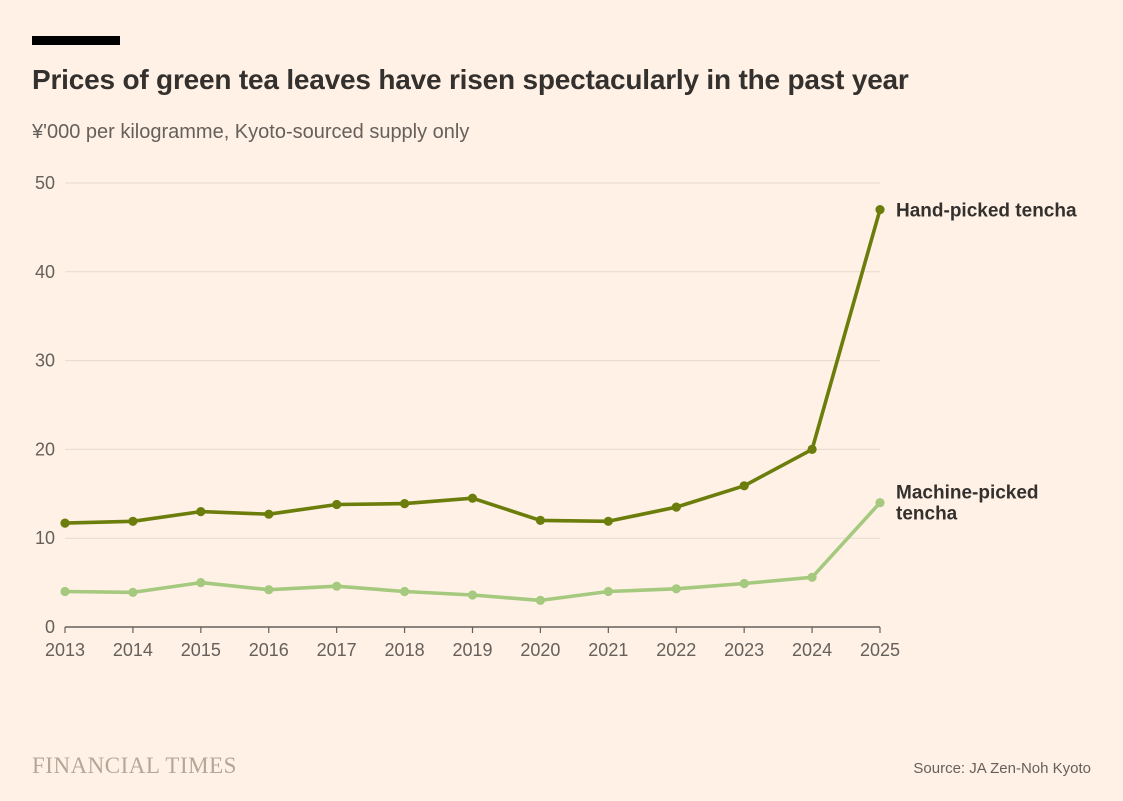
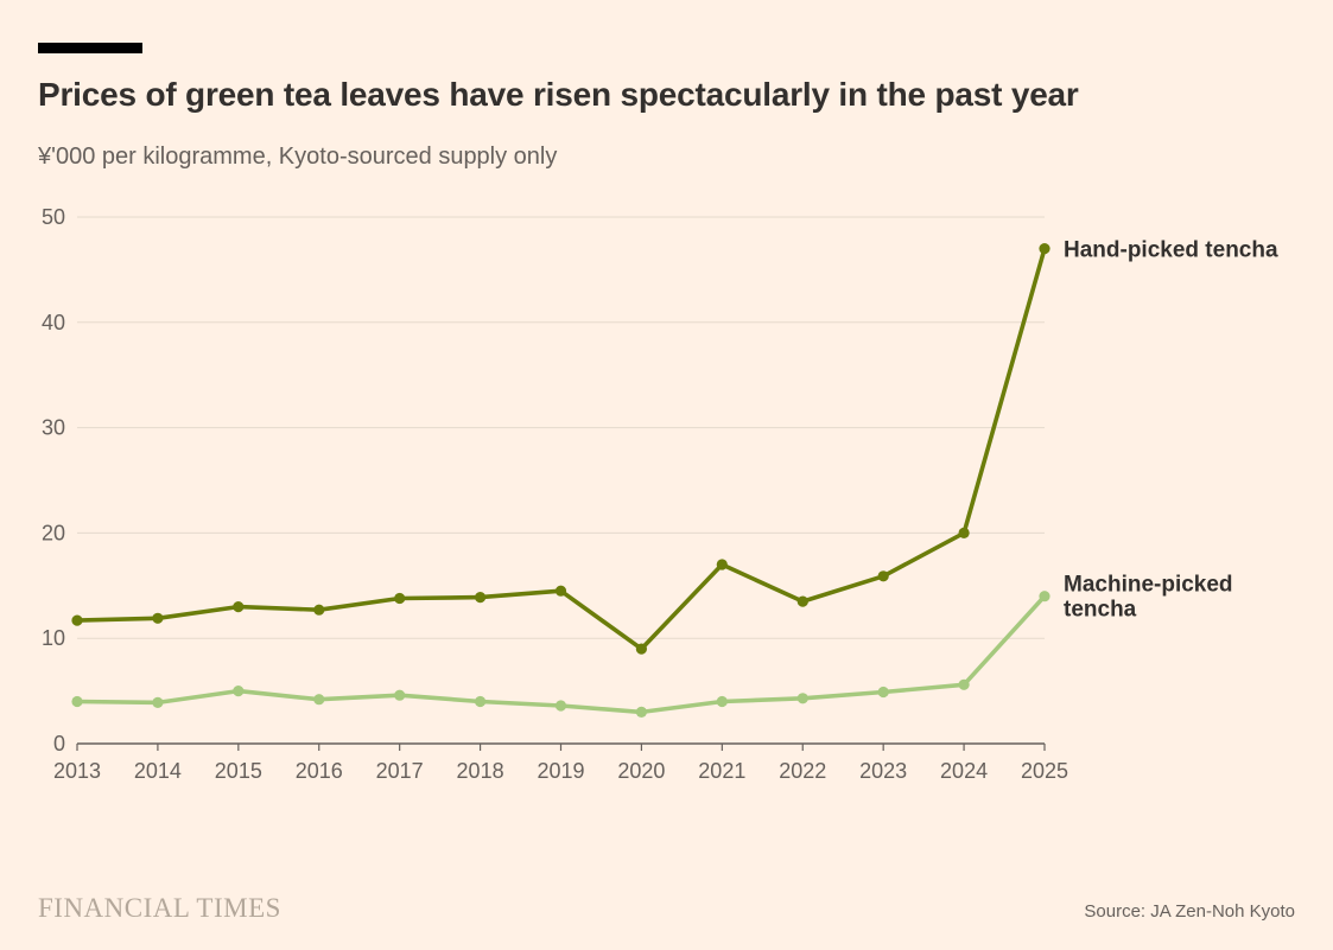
Hand-picked tencha/2020: 12 -> 9
Hand-picked tencha/2021: 12 -> 17
